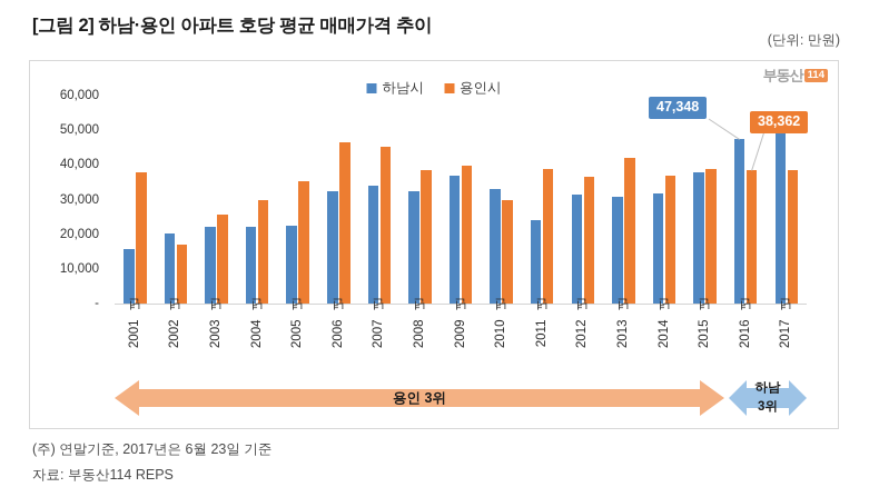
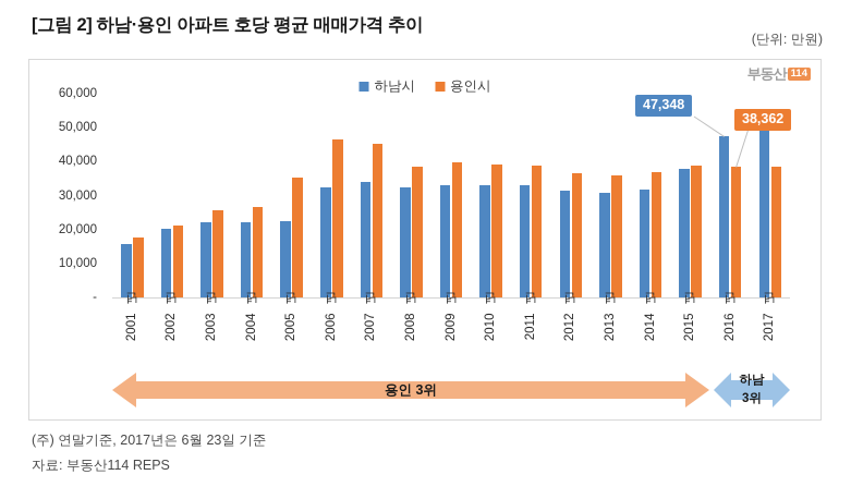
용인시/2001년: 38000 -> 18000
용인시/2002년: 17000 -> 21000
용인시/2004년: 30000 -> 26000
하남시/2009년: 37000 -> 33000
용인시/2010년: 30000 -> 39000
하남시/2011년: 24000 -> 33000
용인시/2013년: 42000 -> 36000
